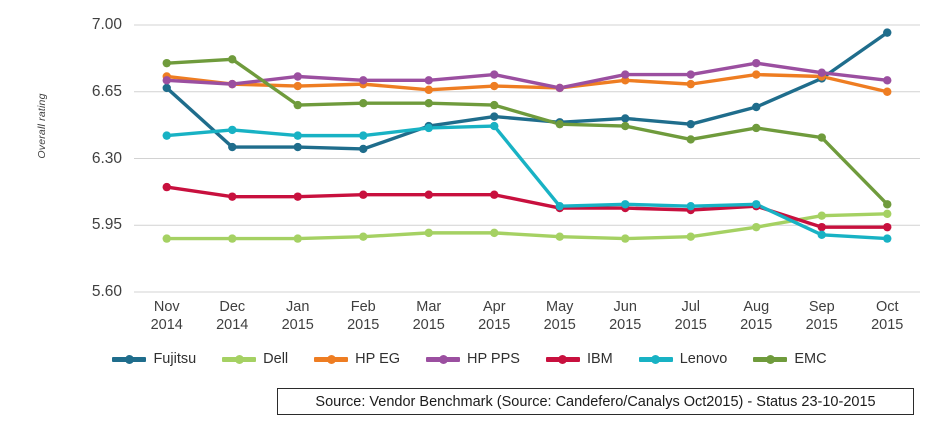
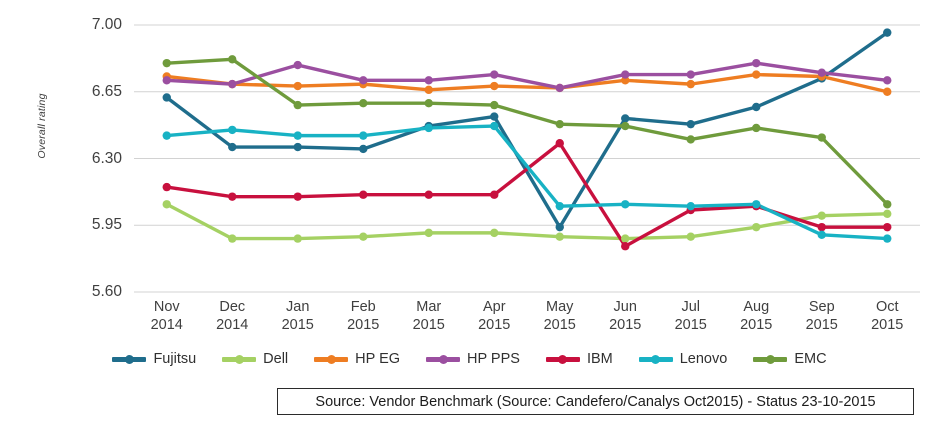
Fujitsu/Nov 2014: 6.67 -> 6.62
Dell/Nov 2014: 5.88 -> 6.06
HP PPS/Jan 2015: 6.73 -> 6.79
Fujitsu/May 2015: 6.49 -> 5.94
IBM/May 2015: 6.04 -> 6.38
IBM/Jun 2015: 6.04 -> 5.84
